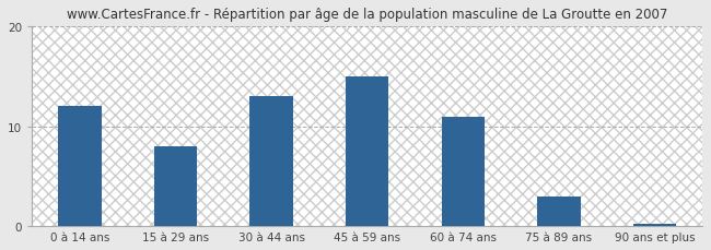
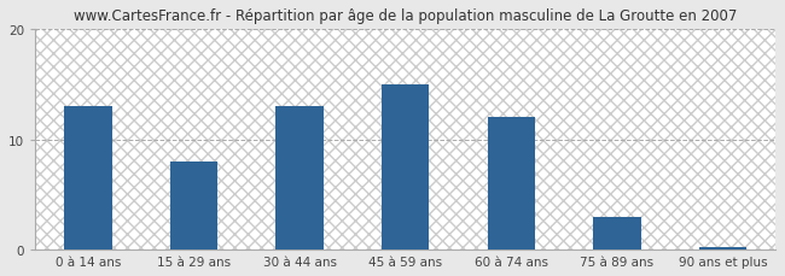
0 à 14 ans: 12.0 -> 13.0
60 à 74 ans: 11.0 -> 12.0
